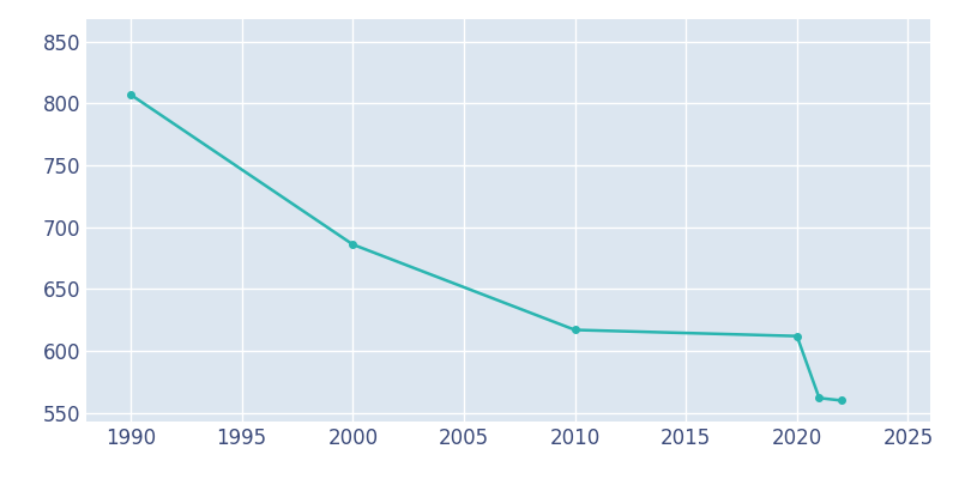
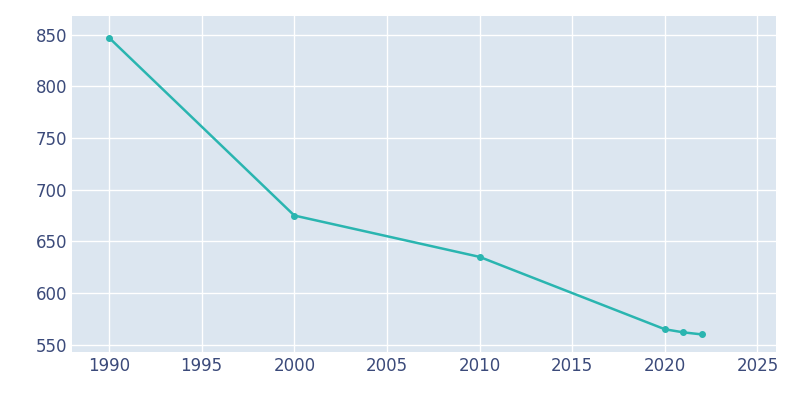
1990: 807 -> 847
2000: 686 -> 675
2010: 617 -> 635
2020: 612 -> 565
